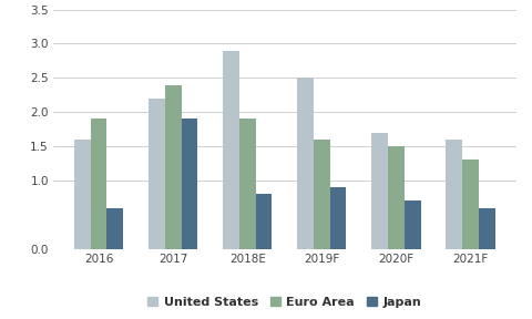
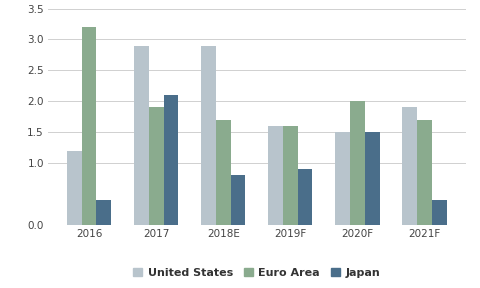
United States/2016: 1.6 -> 1.2
Euro Area/2016: 1.9 -> 3.2
Japan/2016: 0.6 -> 0.4
United States/2017: 2.2 -> 2.9
Euro Area/2017: 2.4 -> 1.9
Japan/2017: 1.9 -> 2.1
Euro Area/2018E: 1.9 -> 1.7
United States/2019F: 2.5 -> 1.6
United States/2020F: 1.7 -> 1.5
Euro Area/2020F: 1.5 -> 2.0
Japan/2020F: 0.7 -> 1.5
United States/2021F: 1.6 -> 1.9
Euro Area/2021F: 1.3 -> 1.7
Japan/2021F: 0.6 -> 0.4
